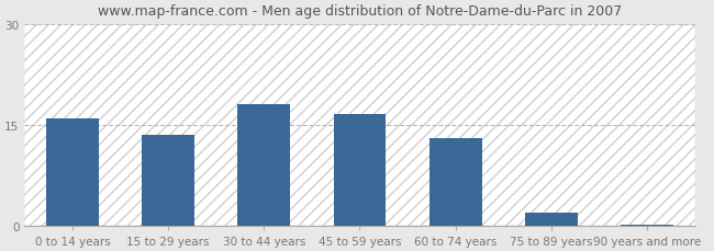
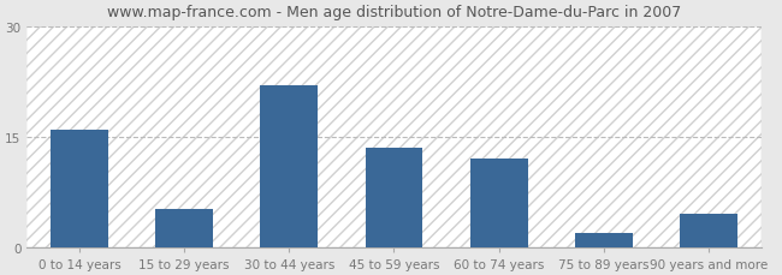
15 to 29 years: 13.5 -> 5.2
30 to 44 years: 18.0 -> 22.0
45 to 59 years: 16.5 -> 13.4
60 to 74 years: 13.0 -> 12.0
90 years and more: 0.2 -> 4.6
